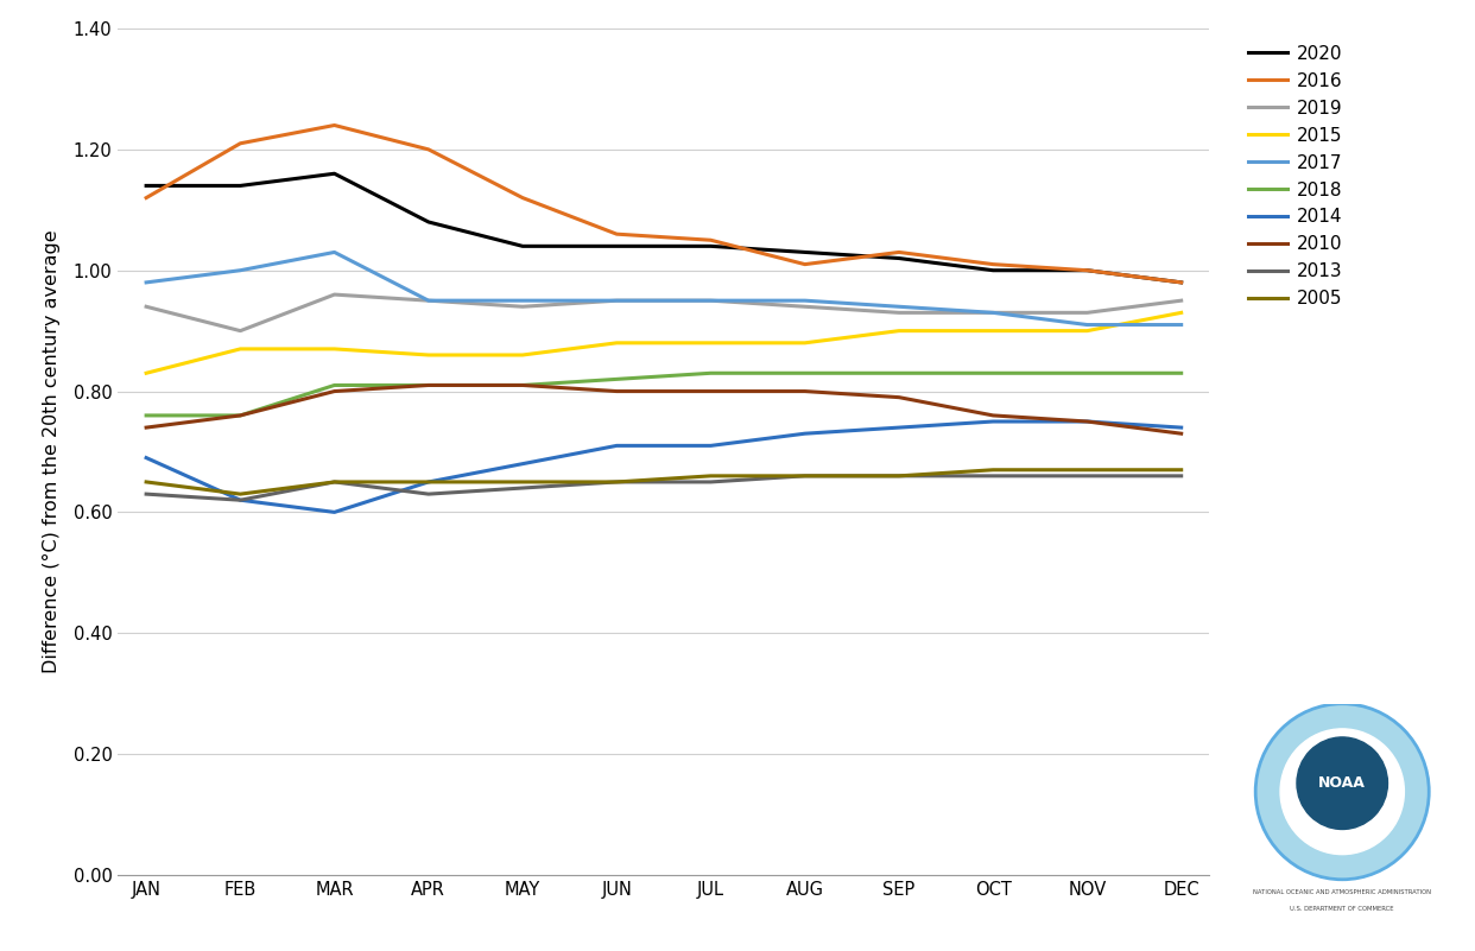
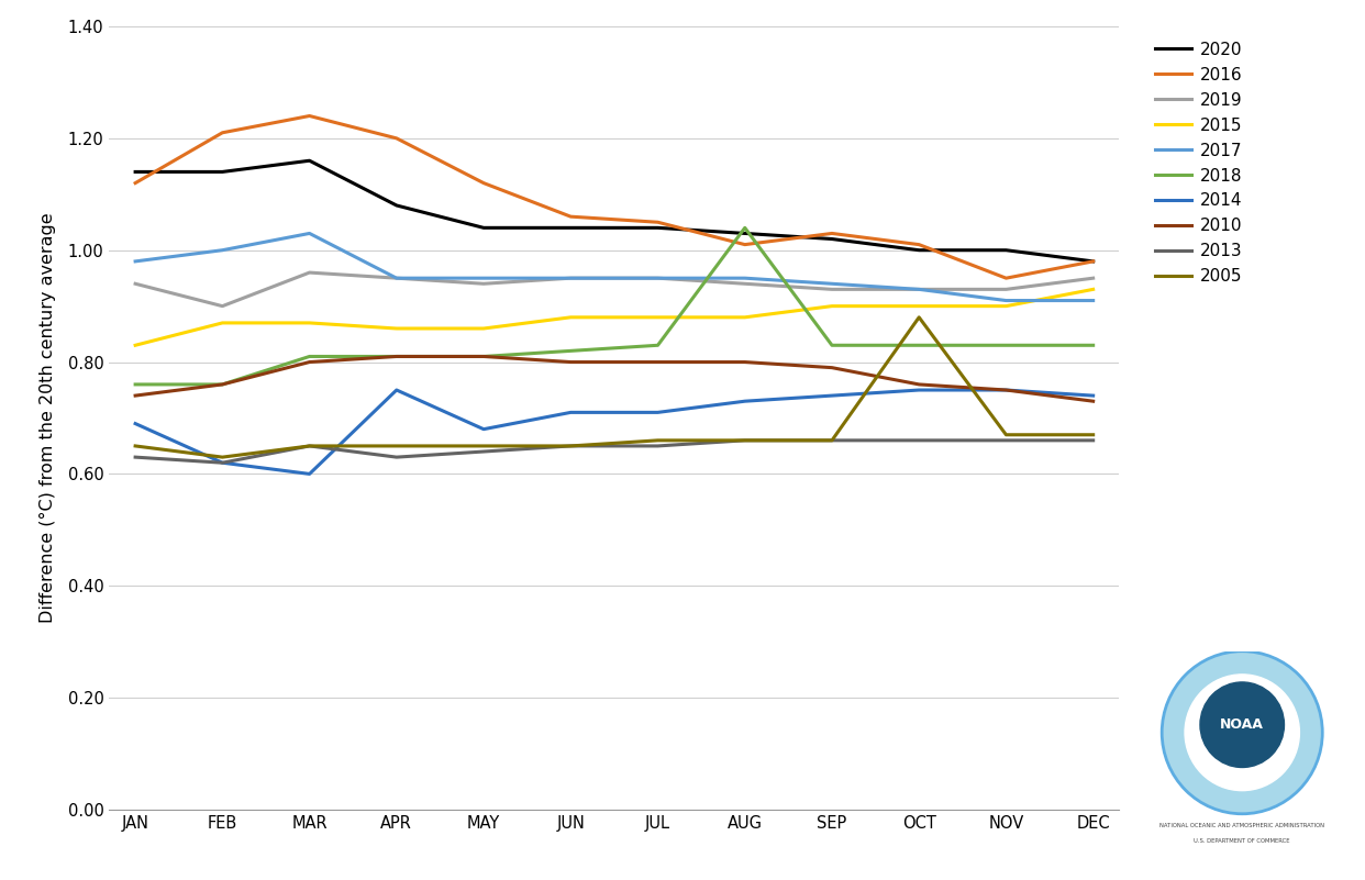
2014/APR: 0.65 -> 0.75
2018/AUG: 0.83 -> 1.04
2005/OCT: 0.67 -> 0.88
2016/NOV: 1.00 -> 0.95
